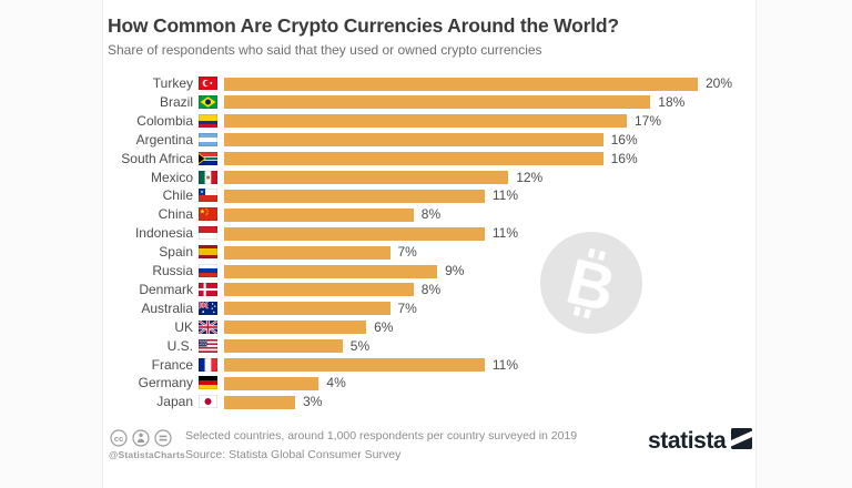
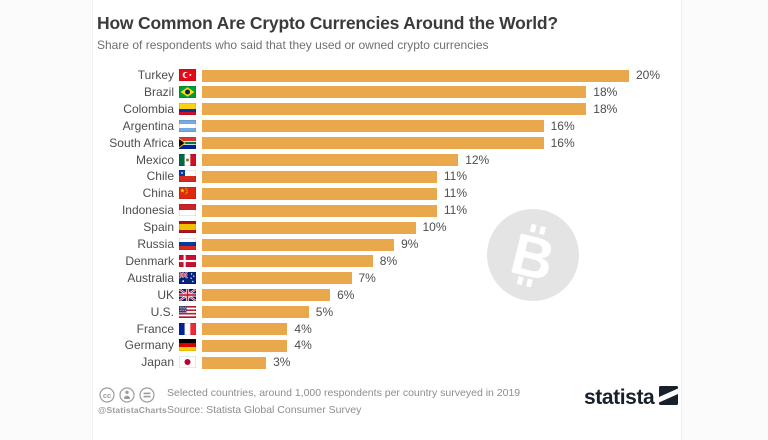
Colombia: 17% -> 18%
China: 8% -> 11%
Spain: 7% -> 10%
France: 11% -> 4%
